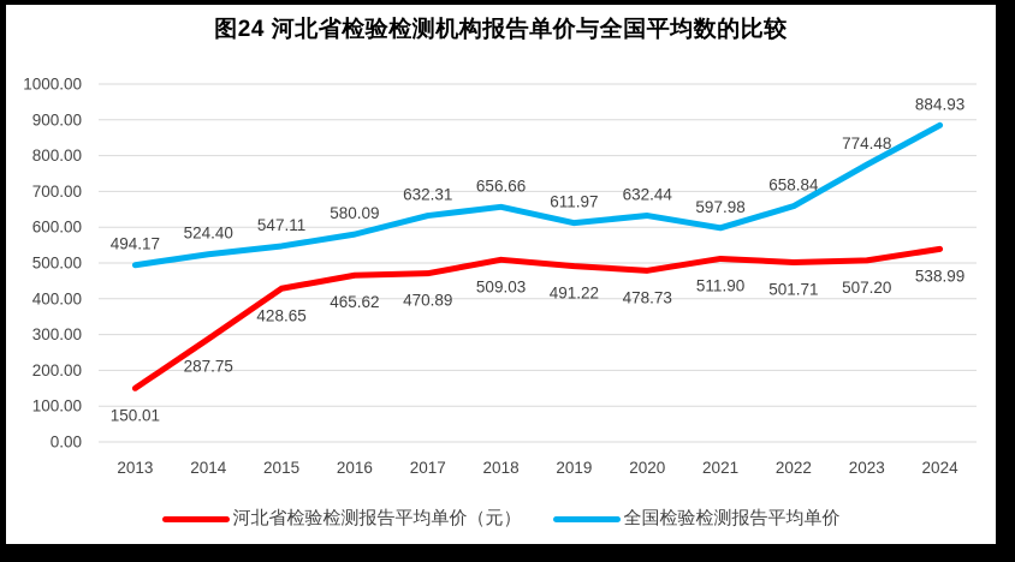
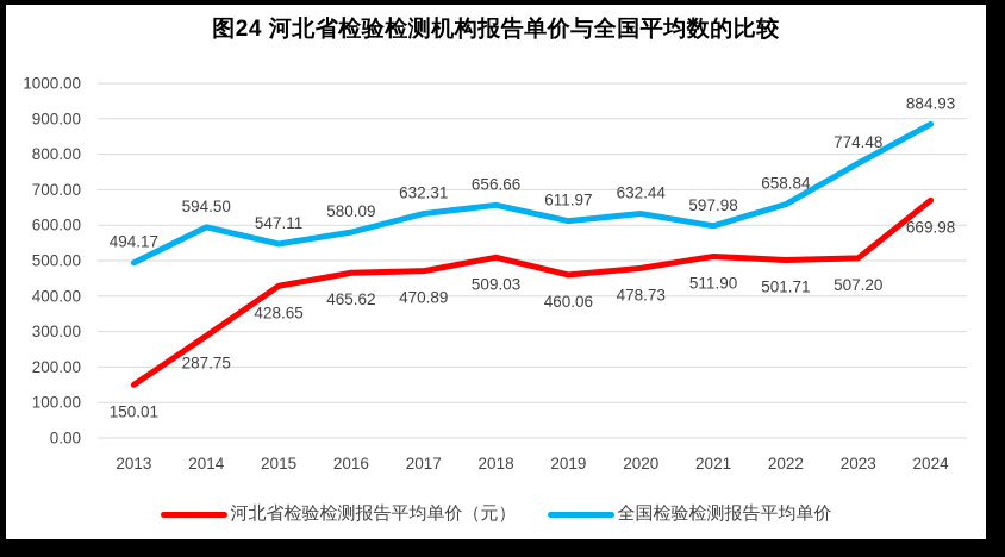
全国检验检测报告平均单价/2014: 524.40 -> 594.50
河北省检验检测报告平均单价（元）/2019: 491.22 -> 460.06
河北省检验检测报告平均单价（元）/2024: 538.99 -> 669.98
